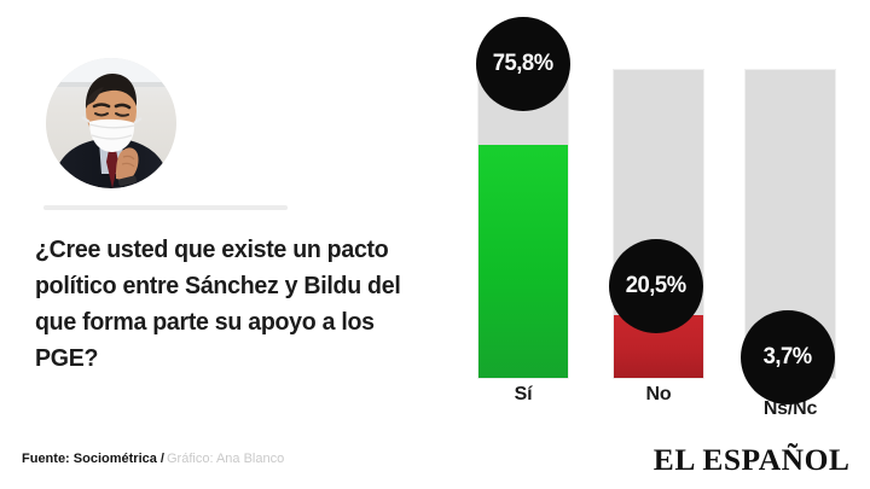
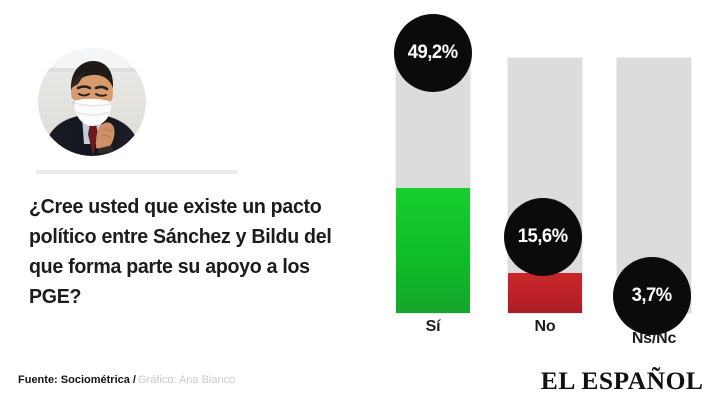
Sí: 75,8% -> 49,2%
No: 20,5% -> 15,6%
